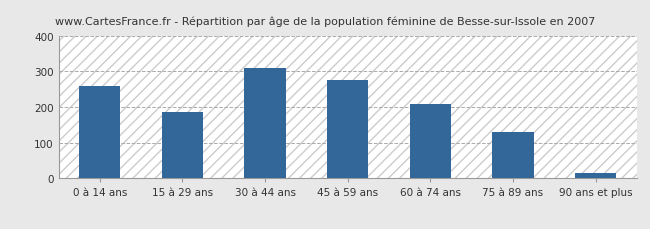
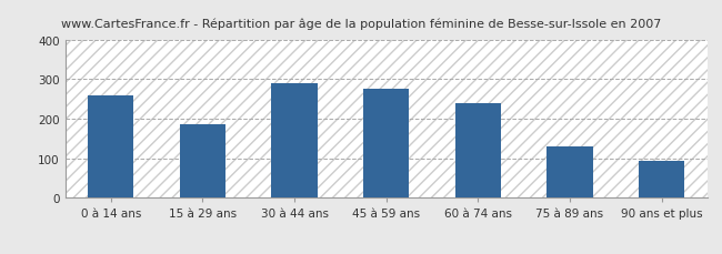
30 à 44 ans: 310 -> 290
60 à 74 ans: 210 -> 240
90 ans et plus: 15 -> 95
